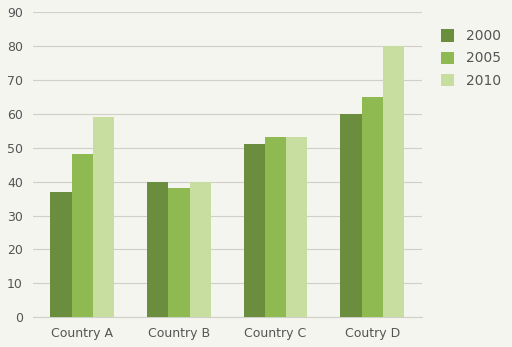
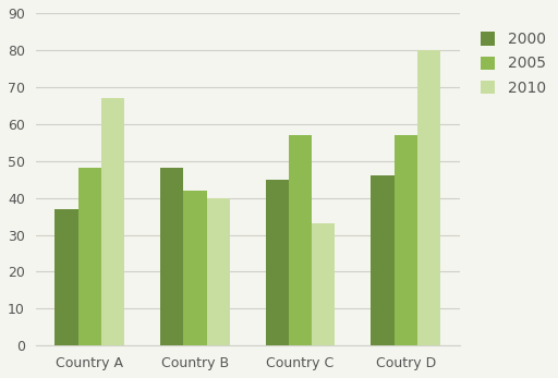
2010/Country A: 59 -> 67
2000/Country B: 40 -> 48
2005/Country B: 38 -> 42
2000/Country C: 51 -> 45
2005/Country C: 53 -> 57
2010/Country C: 53 -> 33
2000/Coutry D: 60 -> 46
2005/Coutry D: 65 -> 57
